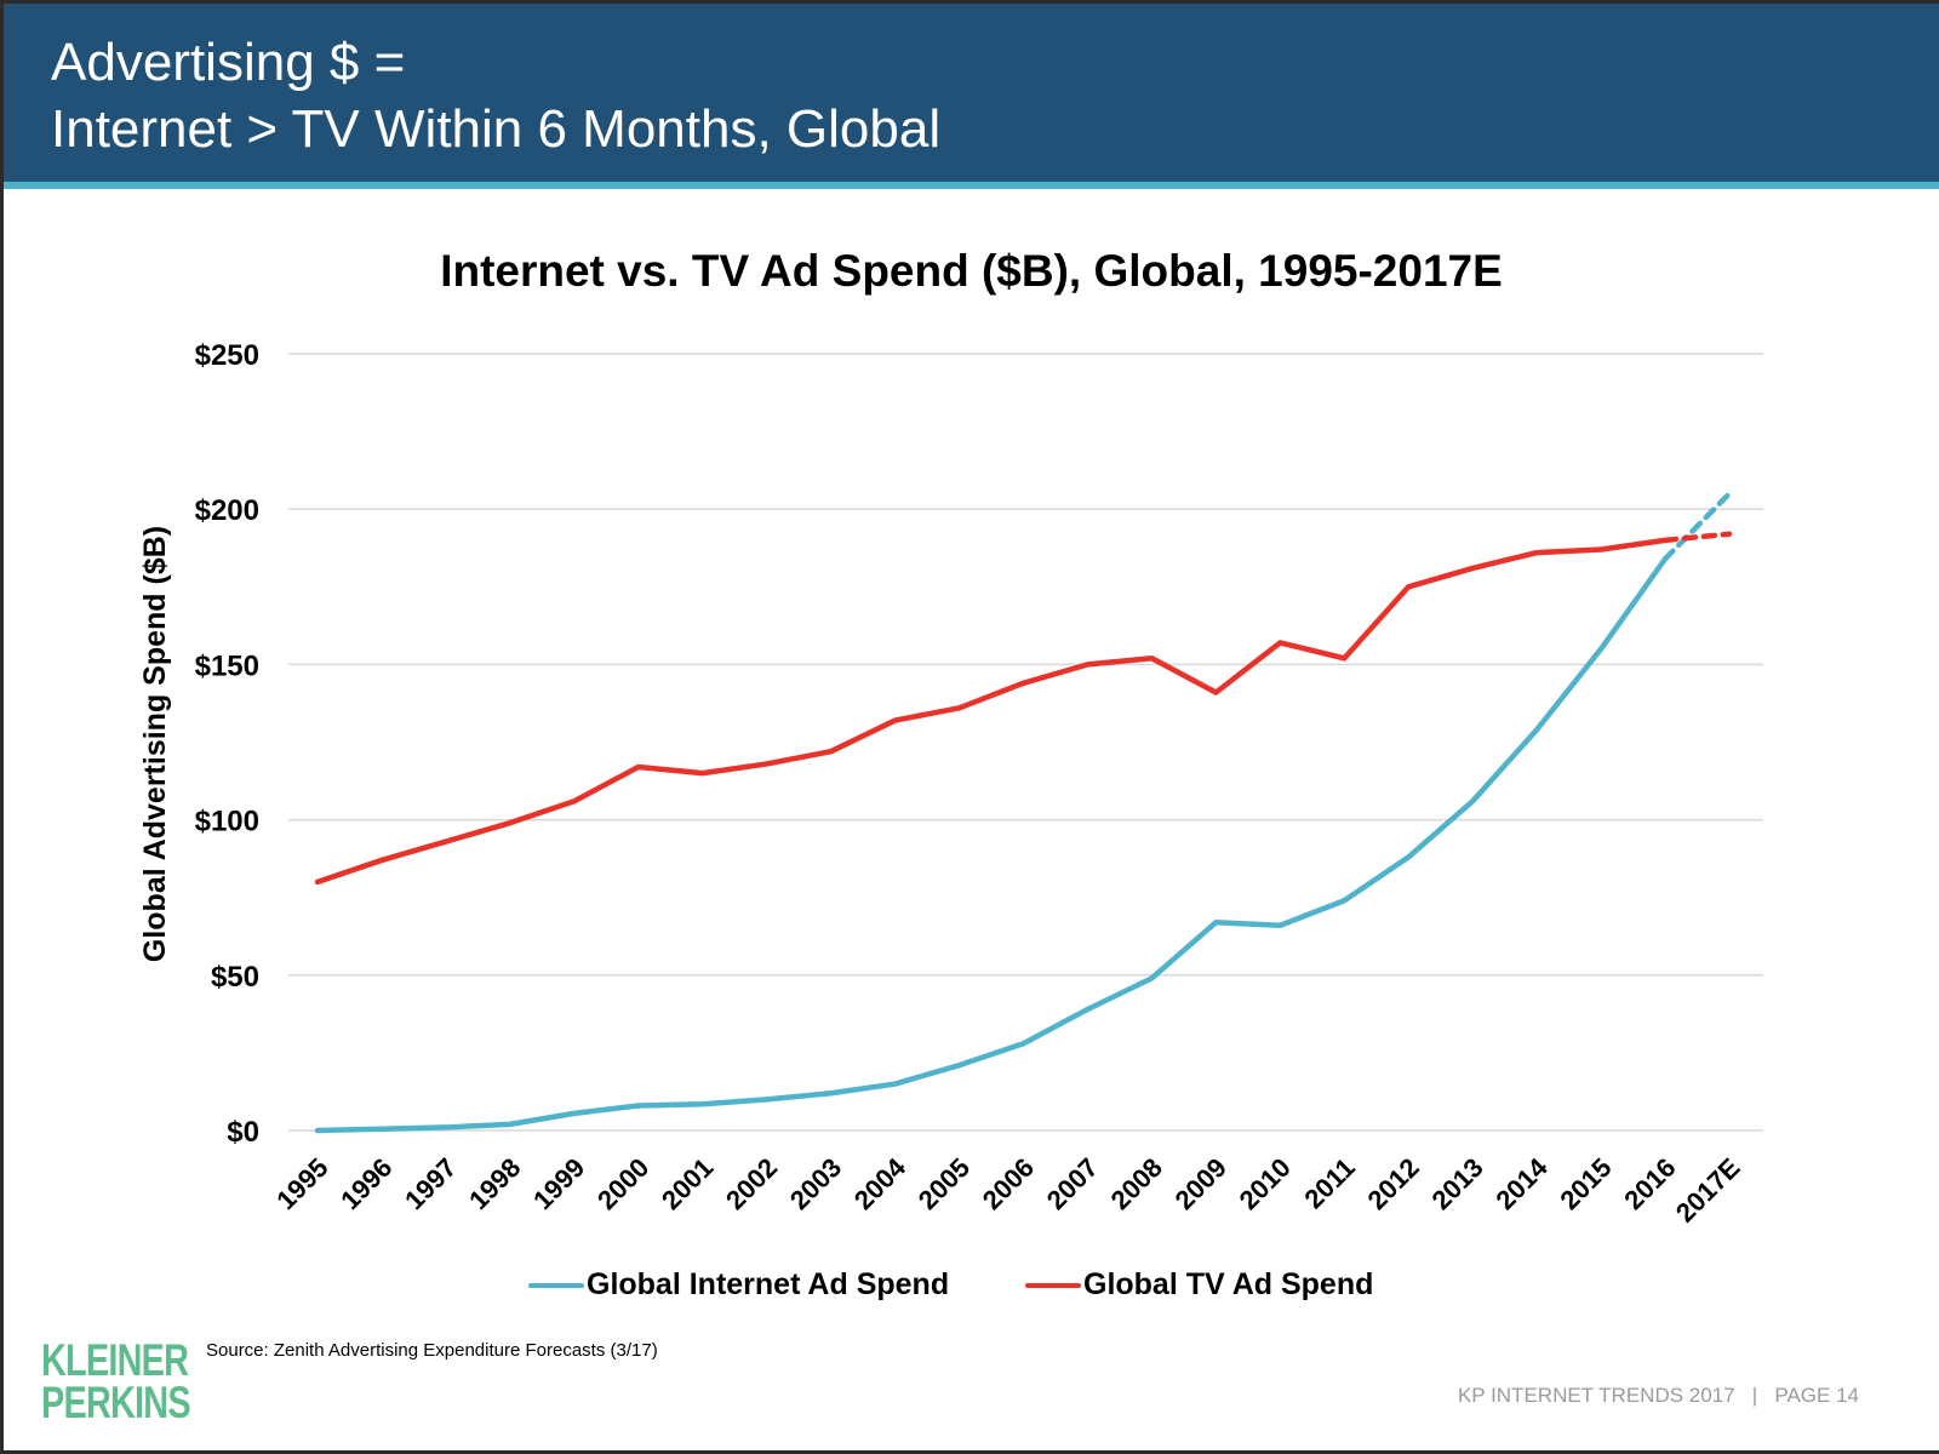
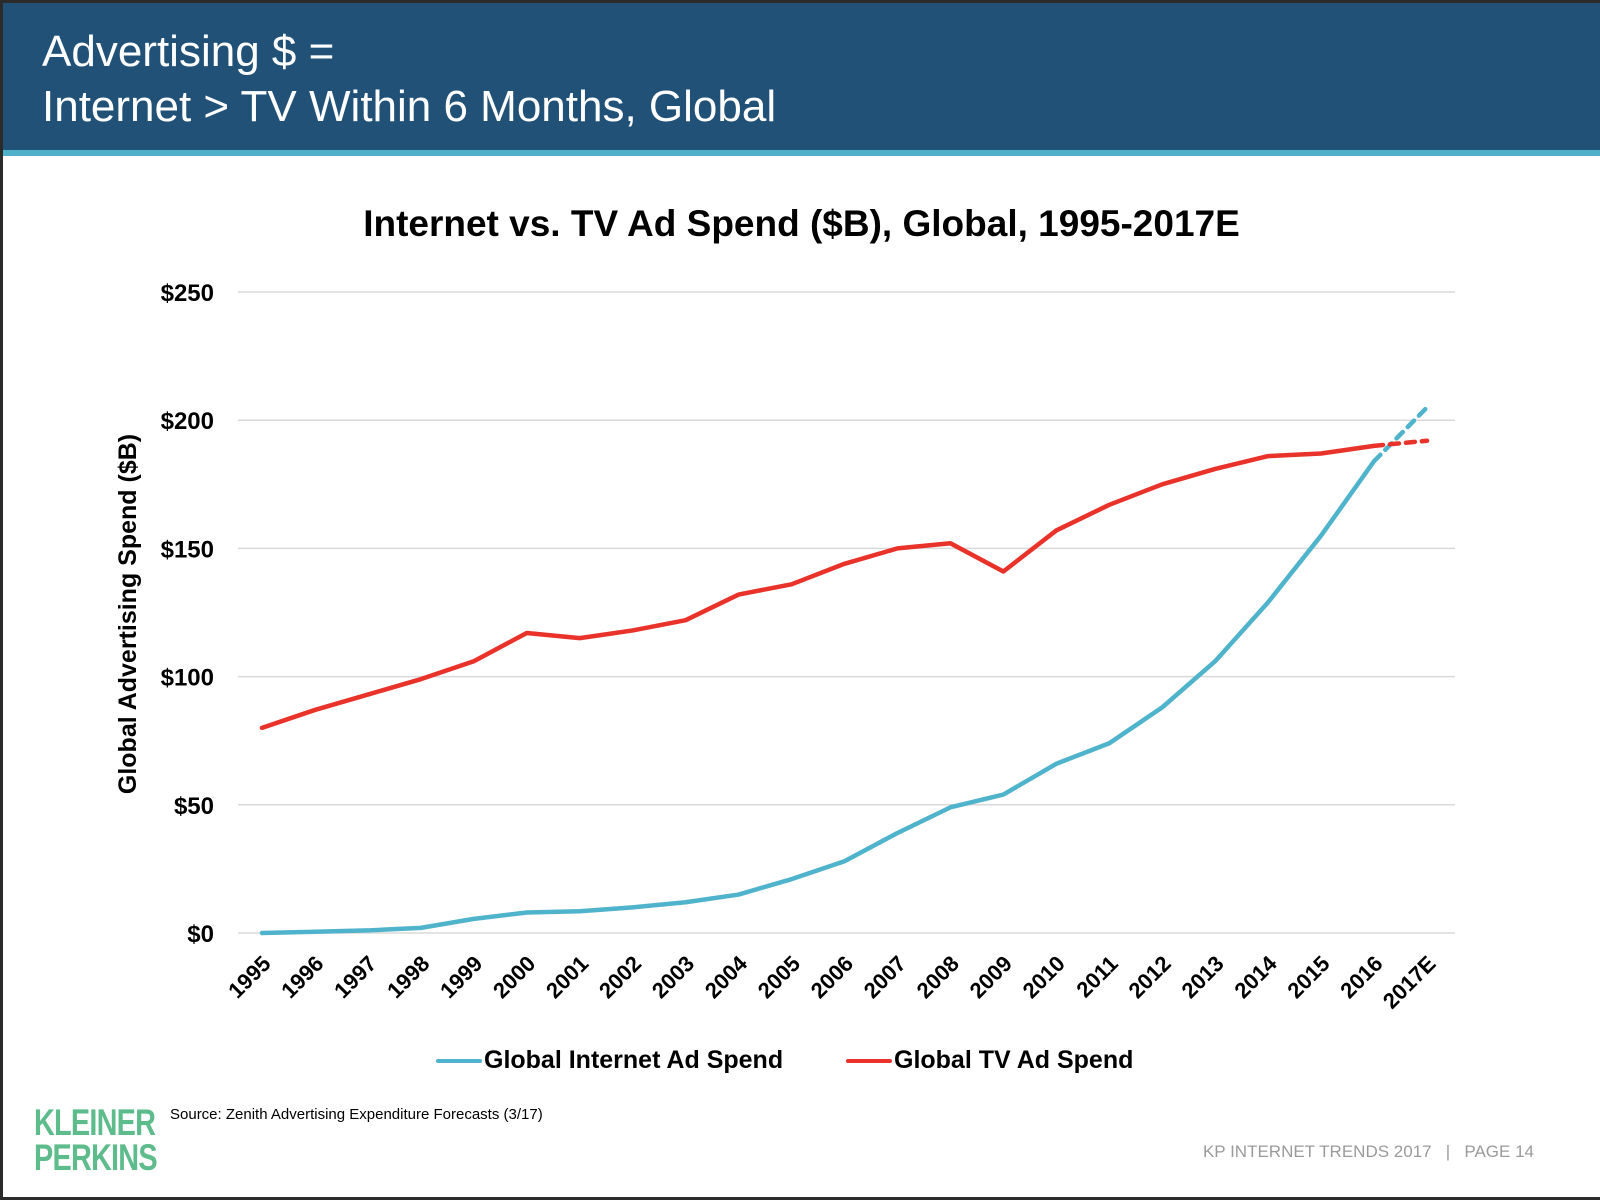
Global Internet Ad Spend/2009: $67 -> $54
Global TV Ad Spend/2011: $152 -> $167
